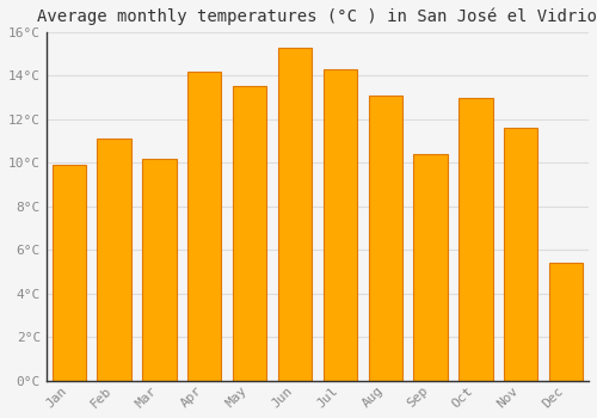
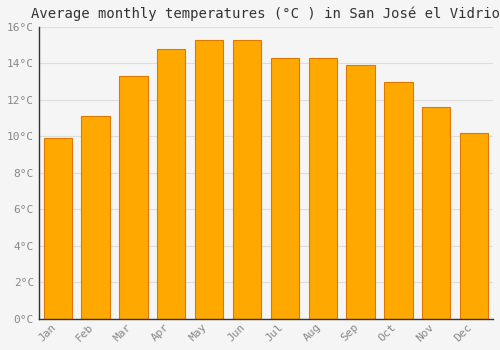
Mar: 10.2°C -> 13.3°C
Apr: 14.2°C -> 14.8°C
May: 13.5°C -> 15.3°C
Aug: 13.1°C -> 14.3°C
Sep: 10.4°C -> 13.9°C
Dec: 5.4°C -> 10.2°C
